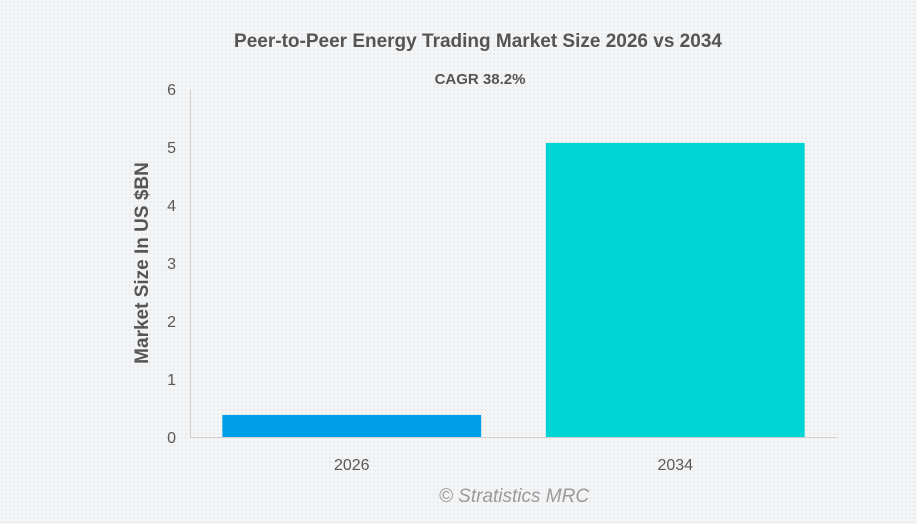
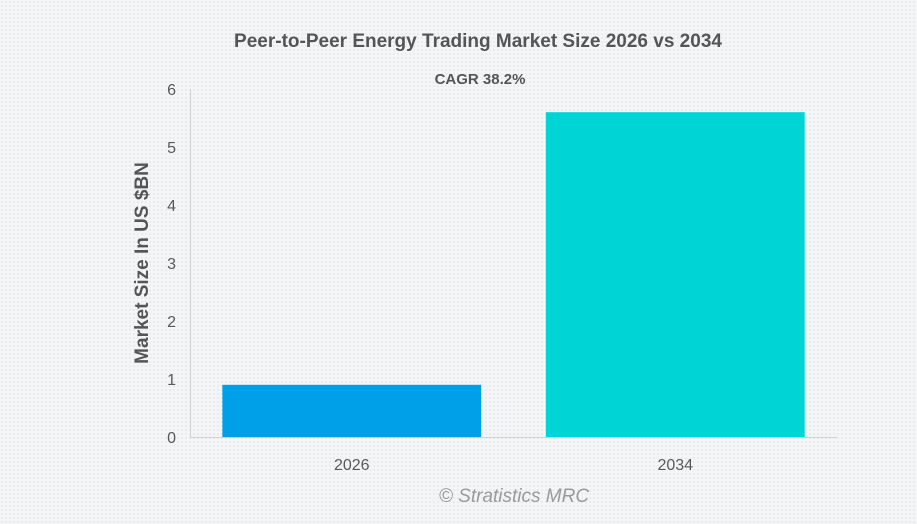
2026: 0.4 -> 0.9
2034: 5.1 -> 5.6
